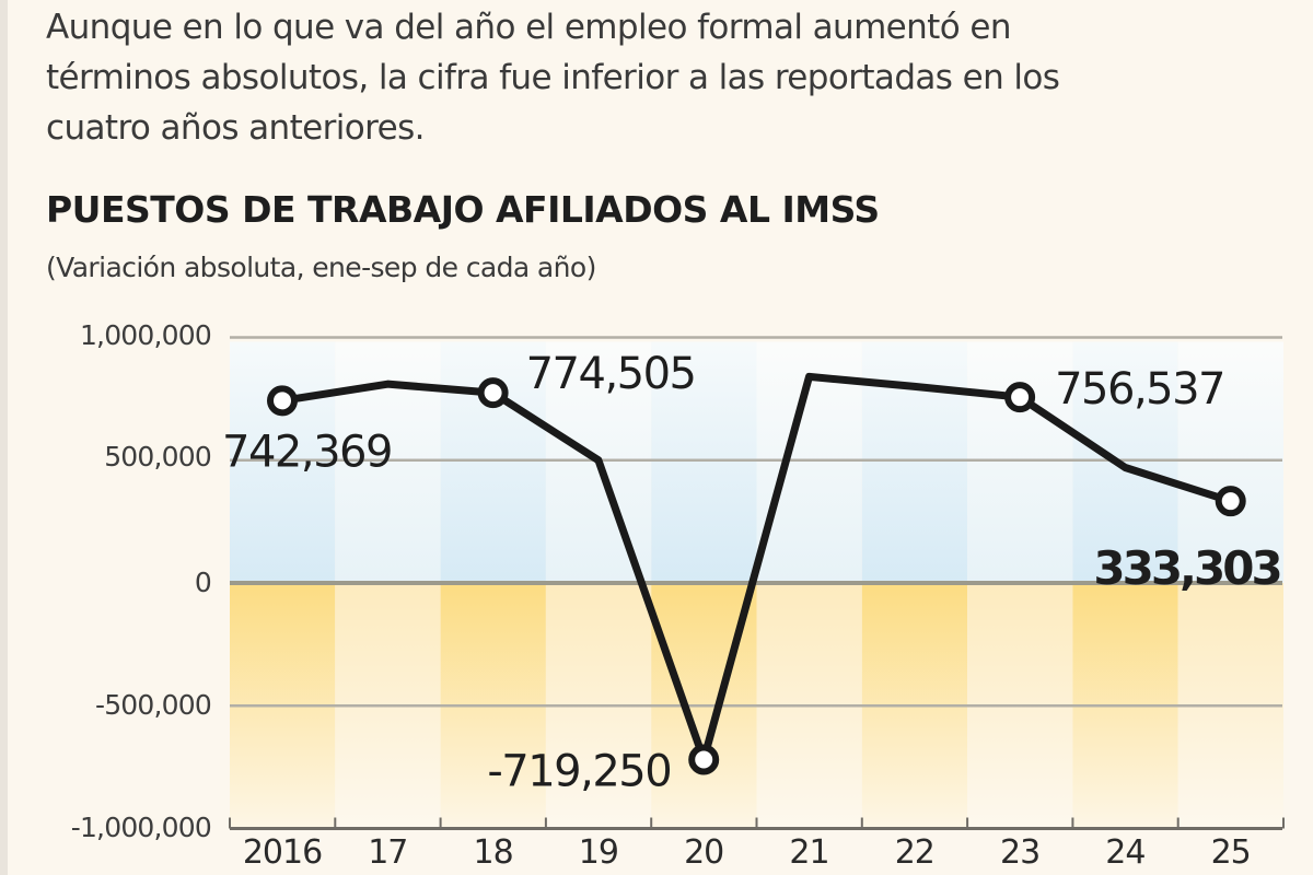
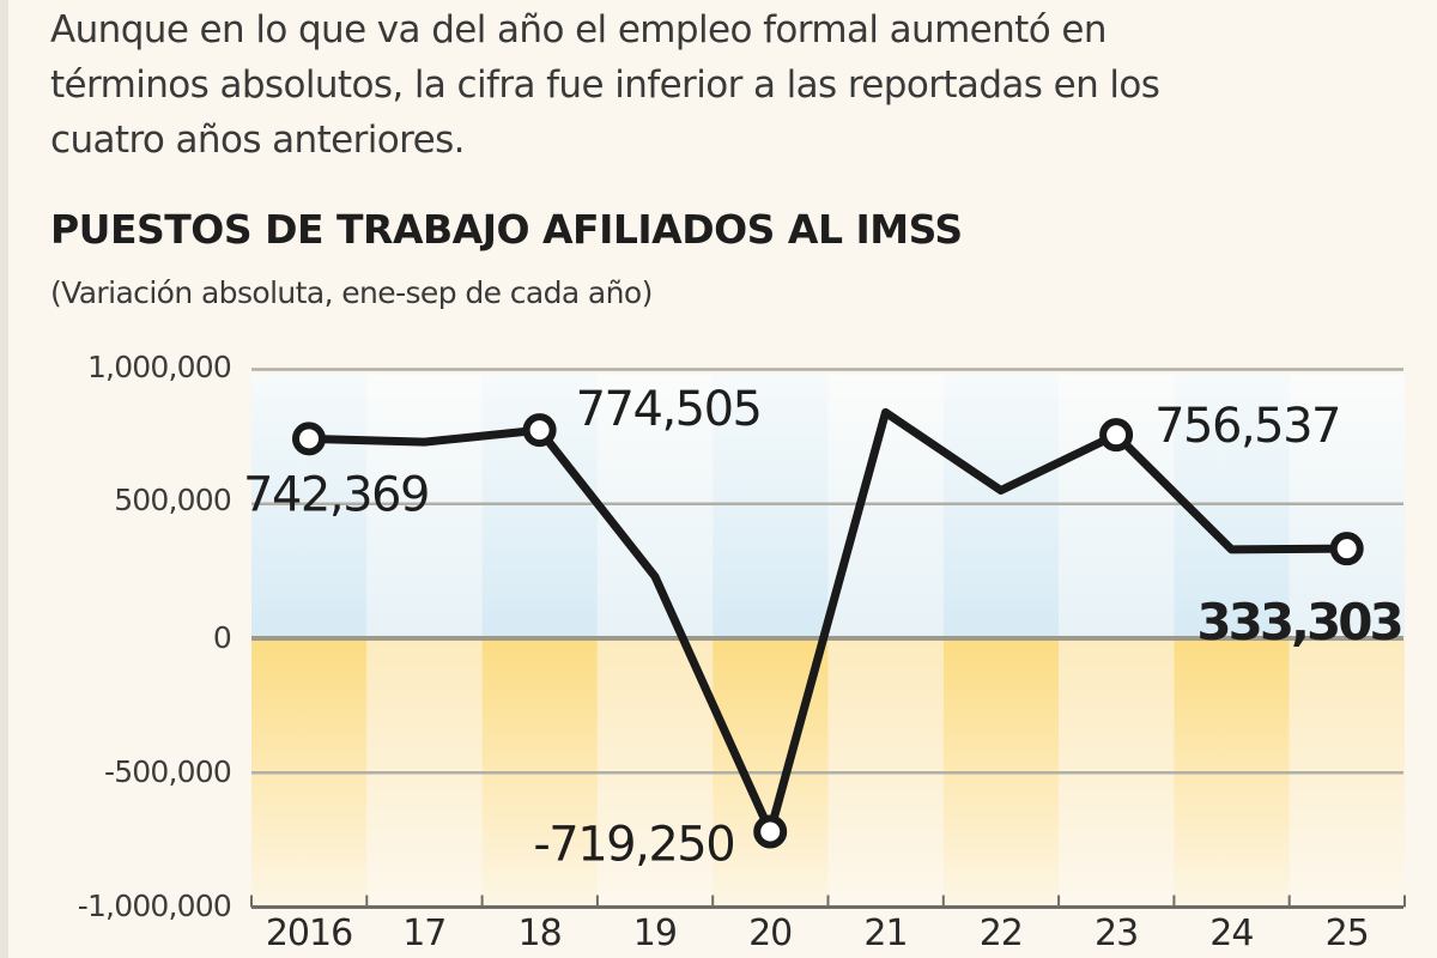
17: 810000 -> 730000
19: 500000 -> 230000
22: 800000 -> 550000
24: 470000 -> 330000
